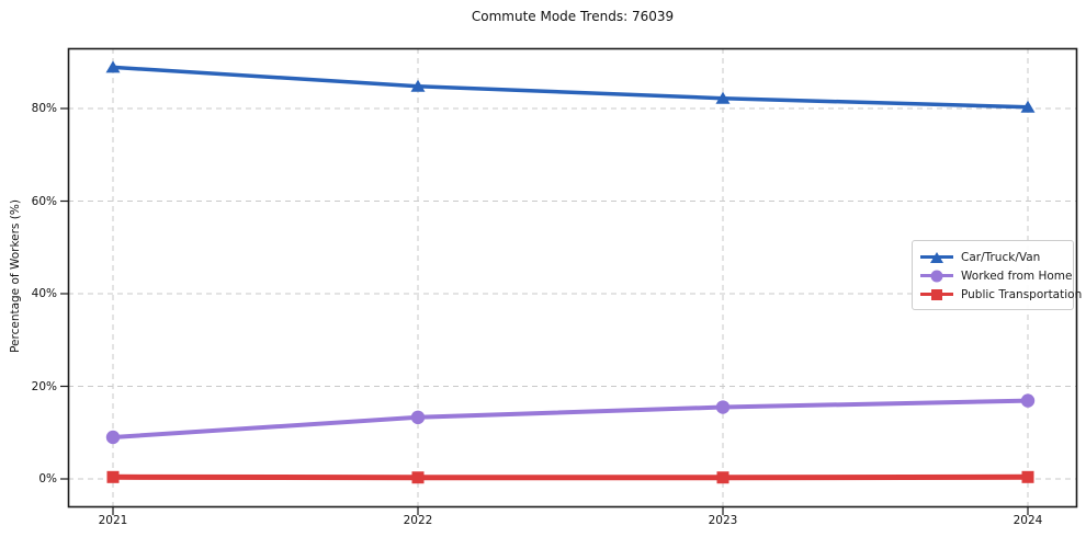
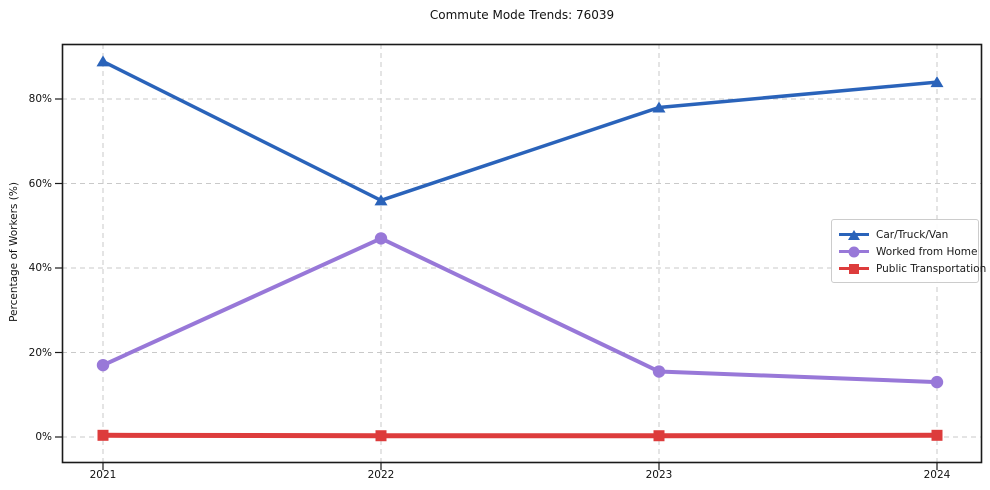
Worked from Home/2021: 9% -> 17%
Car/Truck/Van/2022: 85% -> 56%
Worked from Home/2022: 13% -> 47%
Car/Truck/Van/2023: 82% -> 78%
Car/Truck/Van/2024: 80% -> 84%
Worked from Home/2024: 17% -> 13%
